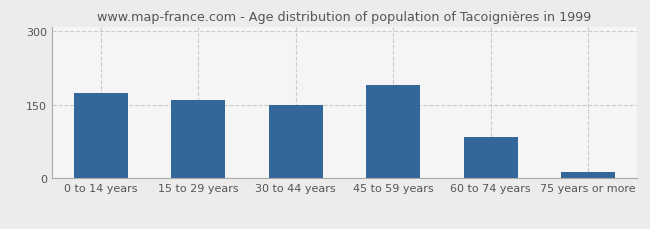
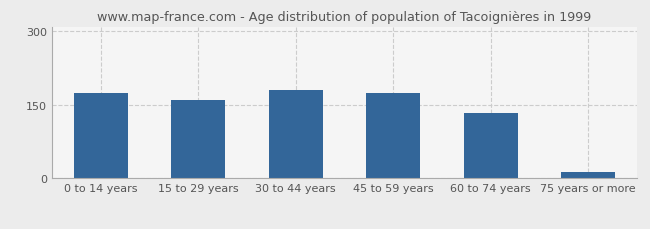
30 to 44 years: 150 -> 181
45 to 59 years: 190 -> 175
60 to 74 years: 85 -> 133
